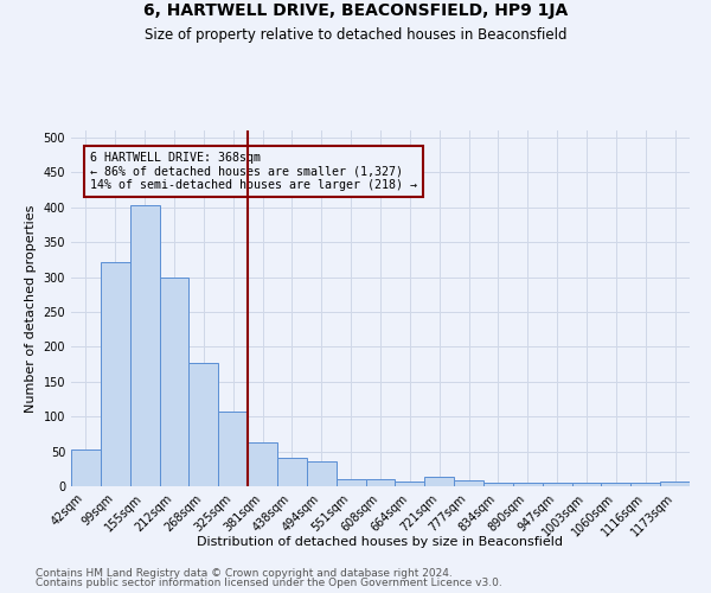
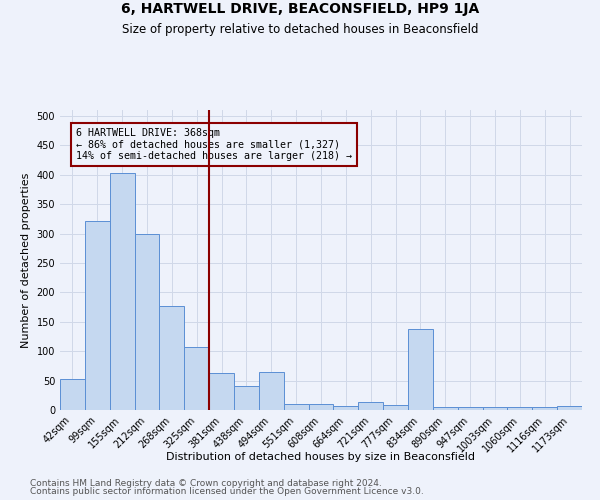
494sqm: 35 -> 64
834sqm: 5 -> 138
